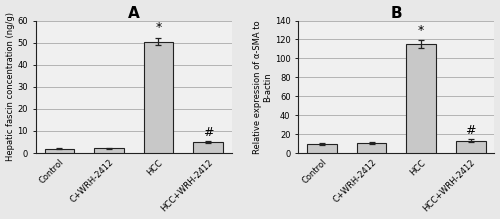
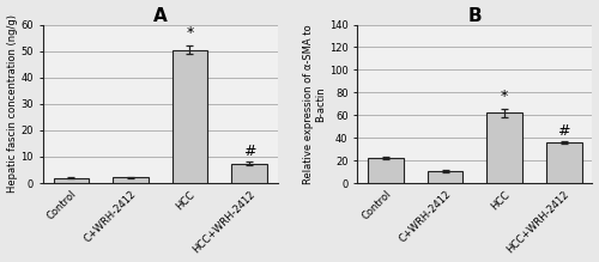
A/HCC+WRH-2412: 5.0 -> 7.5
B/Control: 10 -> 22
B/HCC: 115 -> 62
B/HCC+WRH-2412: 13 -> 36
